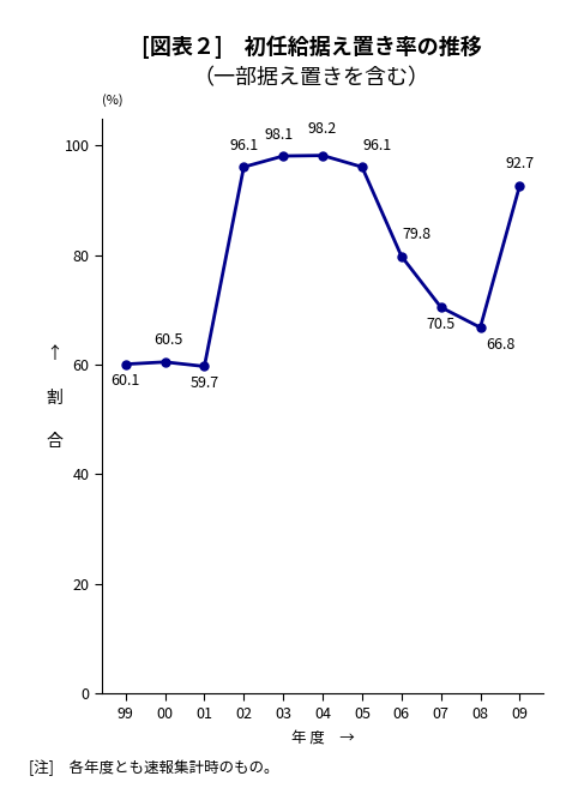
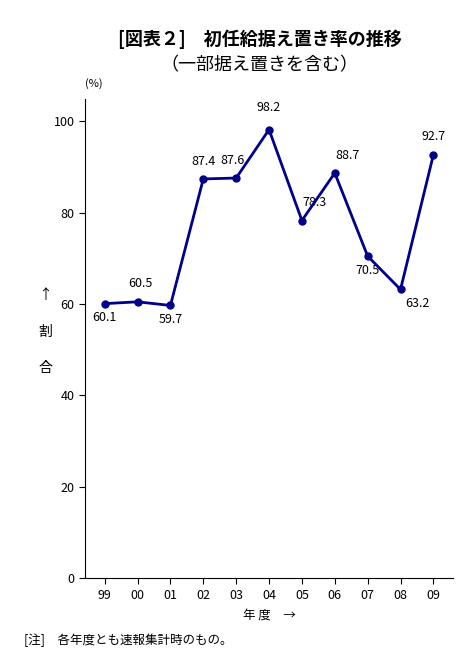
02: 96.1 -> 87.4
03: 98.1 -> 87.6
05: 96.1 -> 78.3
06: 79.8 -> 88.7
08: 66.8 -> 63.2
